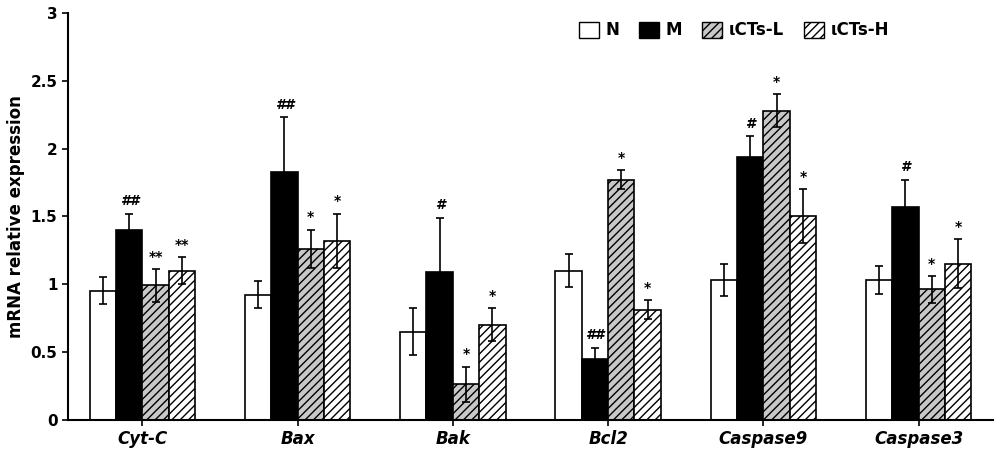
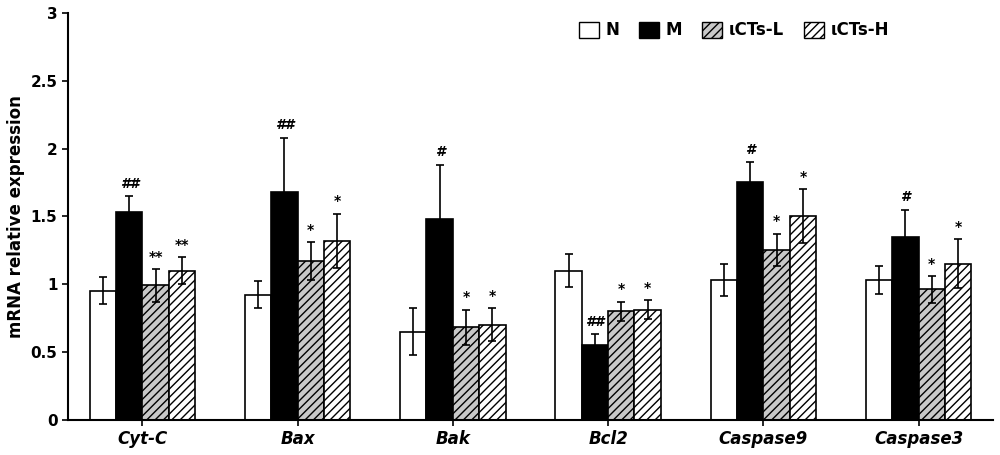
M/Cyt-C: 1.40 -> 1.53
M/Bax: 1.83 -> 1.68
ιCTs-L/Bax: 1.26 -> 1.17
M/Bak: 1.09 -> 1.48
ιCTs-L/Bak: 0.26 -> 0.68
M/Bcl2: 0.45 -> 0.55
ιCTs-L/Bcl2: 1.77 -> 0.80
M/Caspase9: 1.94 -> 1.75
ιCTs-L/Caspase9: 2.28 -> 1.25
M/Caspase3: 1.57 -> 1.35
